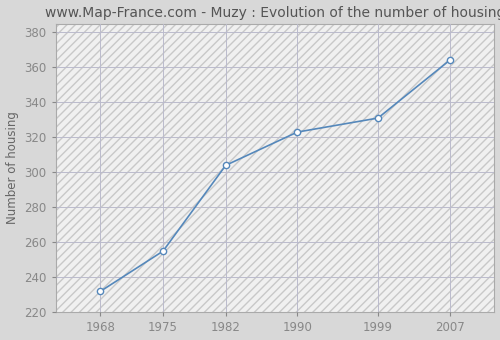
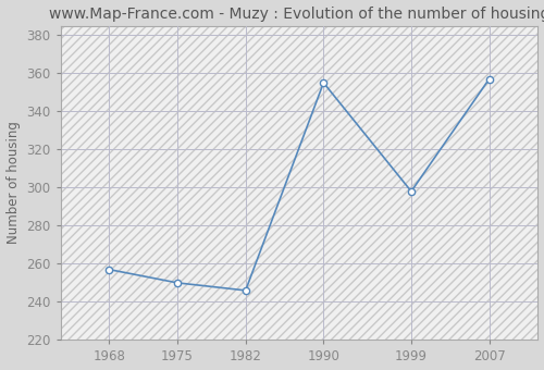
1968: 232 -> 257
1975: 255 -> 250
1982: 304 -> 246
1990: 323 -> 355
1999: 331 -> 298
2007: 364 -> 357
